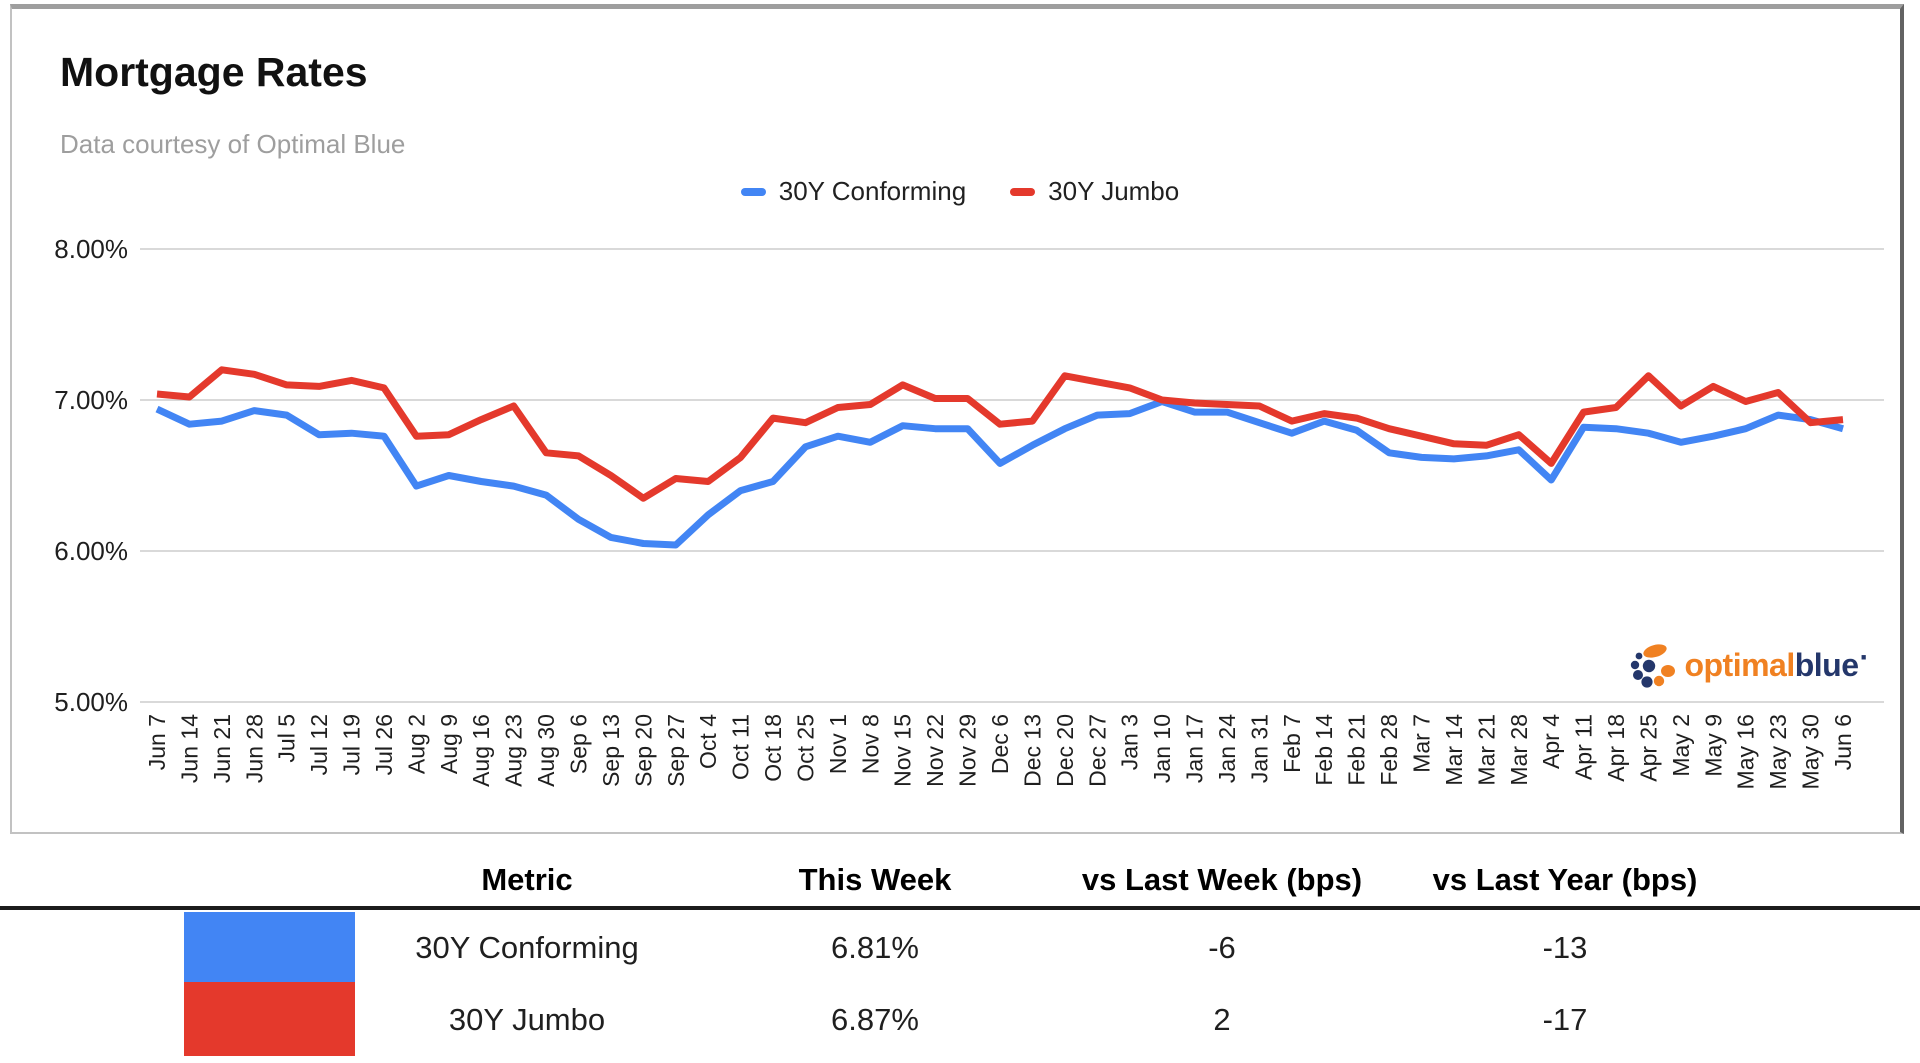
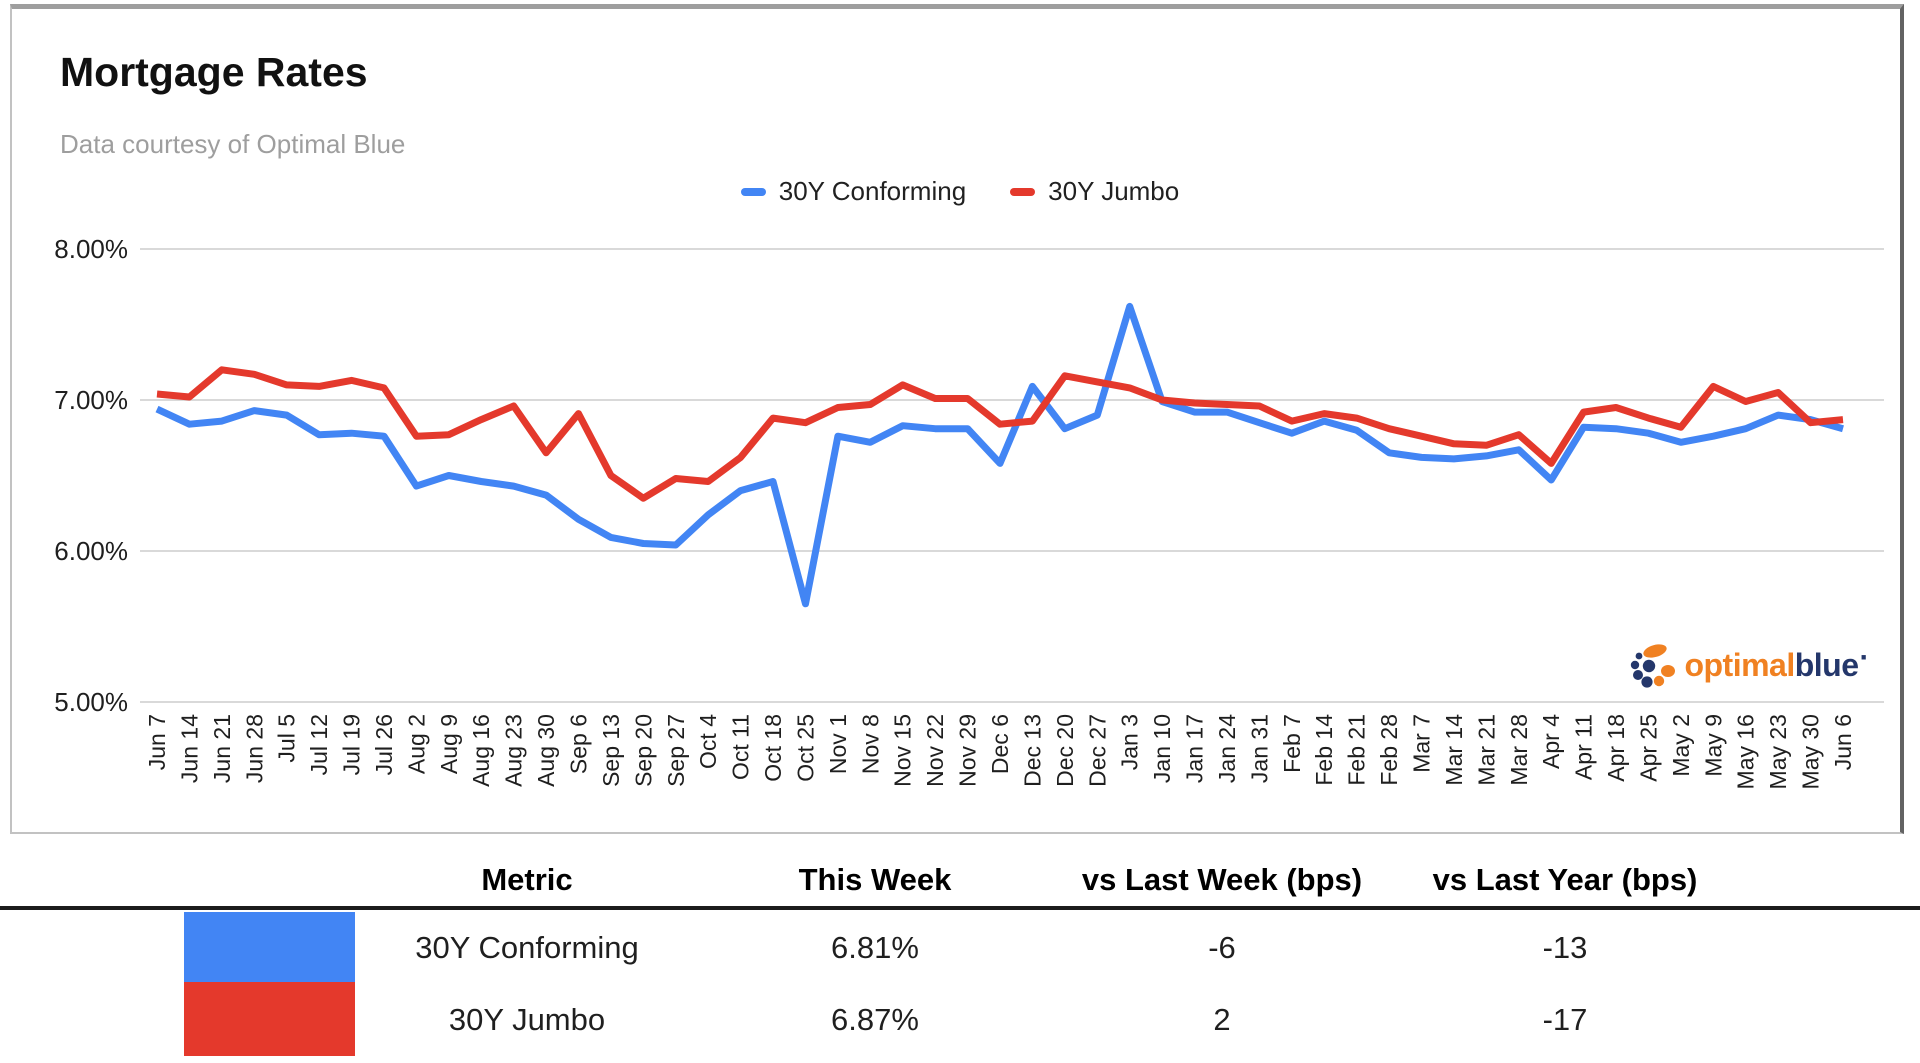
30Y Jumbo/Sep 6: 6.63% -> 6.91%
30Y Conforming/Oct 25: 6.69% -> 5.65%
30Y Conforming/Dec 13: 6.70% -> 7.09%
30Y Conforming/Jan 3: 6.91% -> 7.62%
30Y Jumbo/Apr 25: 7.16% -> 6.88%
30Y Jumbo/May 2: 6.96% -> 6.82%
